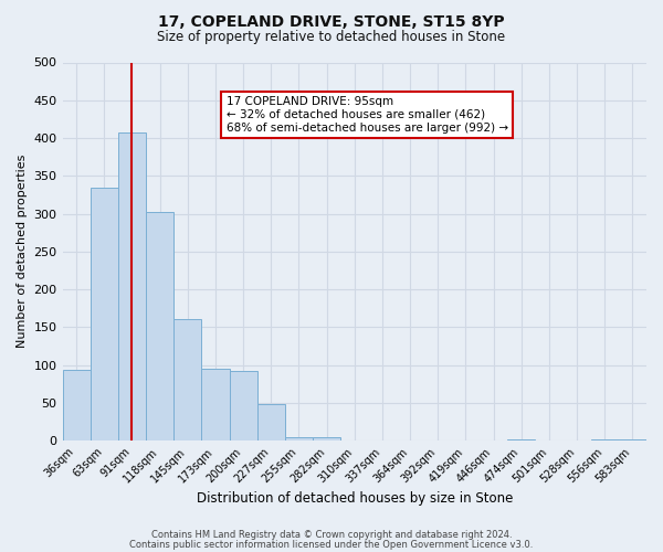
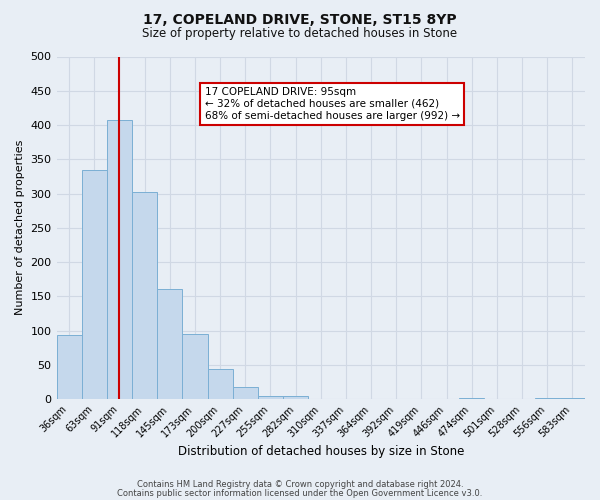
200sqm: 92 -> 44
227sqm: 48 -> 18
